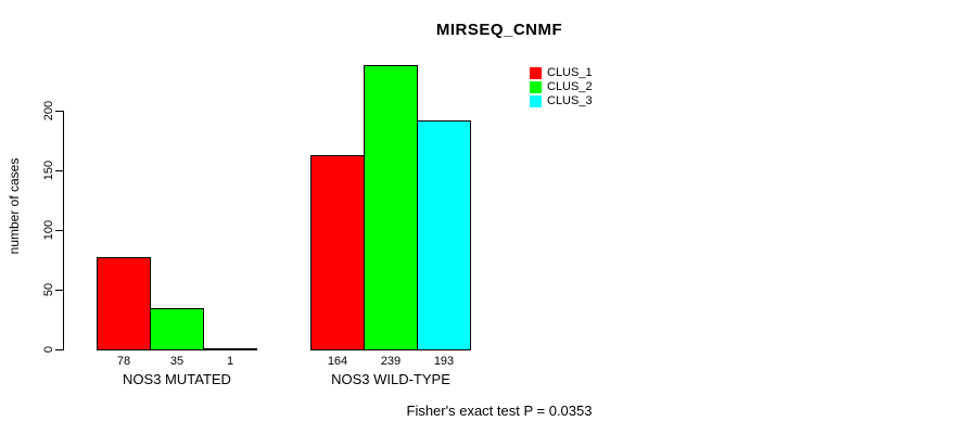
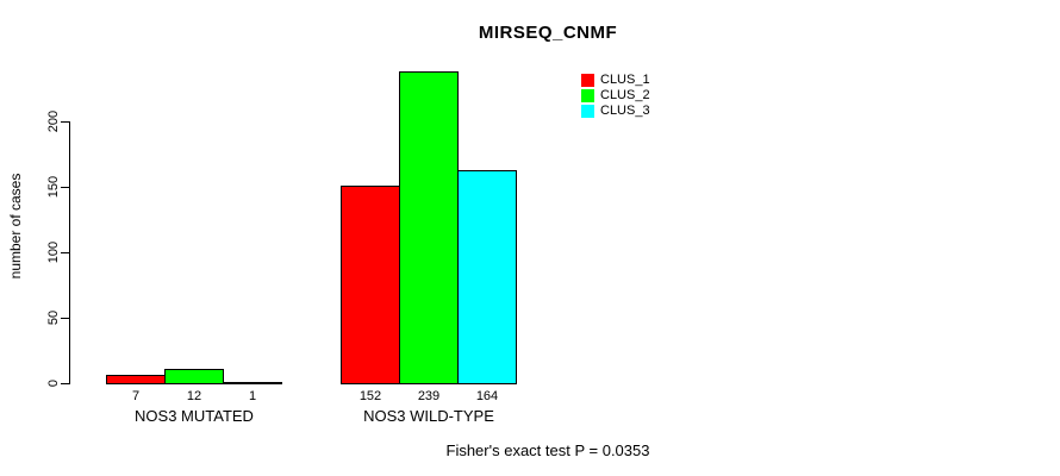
CLUS_1/NOS3 MUTATED: 78 -> 7
CLUS_2/NOS3 MUTATED: 35 -> 12
CLUS_1/NOS3 WILD-TYPE: 164 -> 152
CLUS_3/NOS3 WILD-TYPE: 193 -> 164
